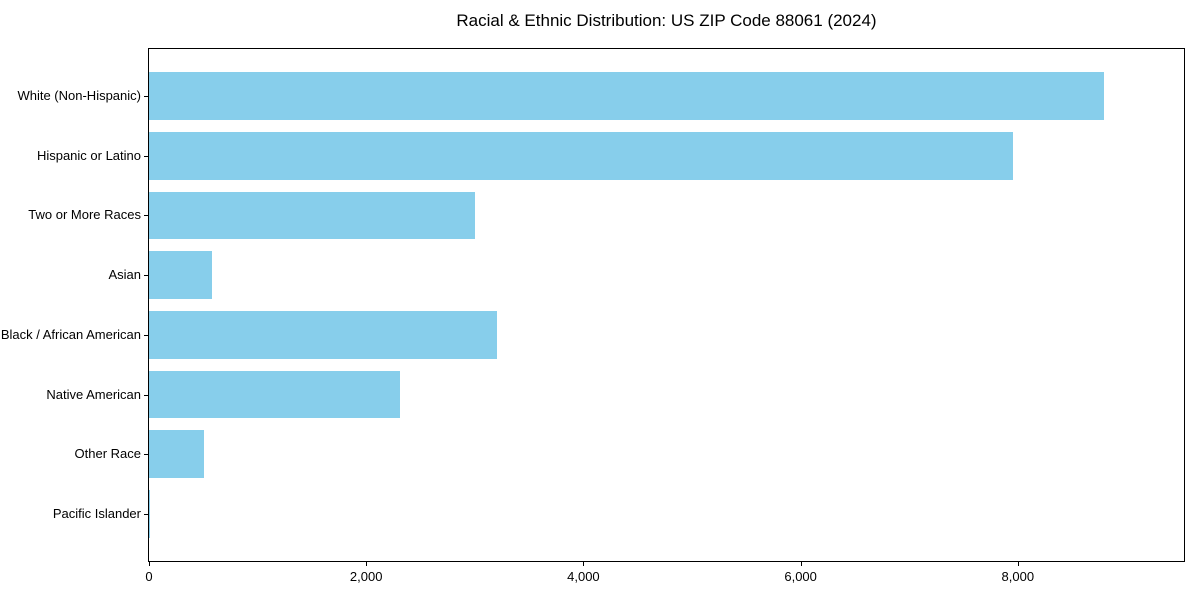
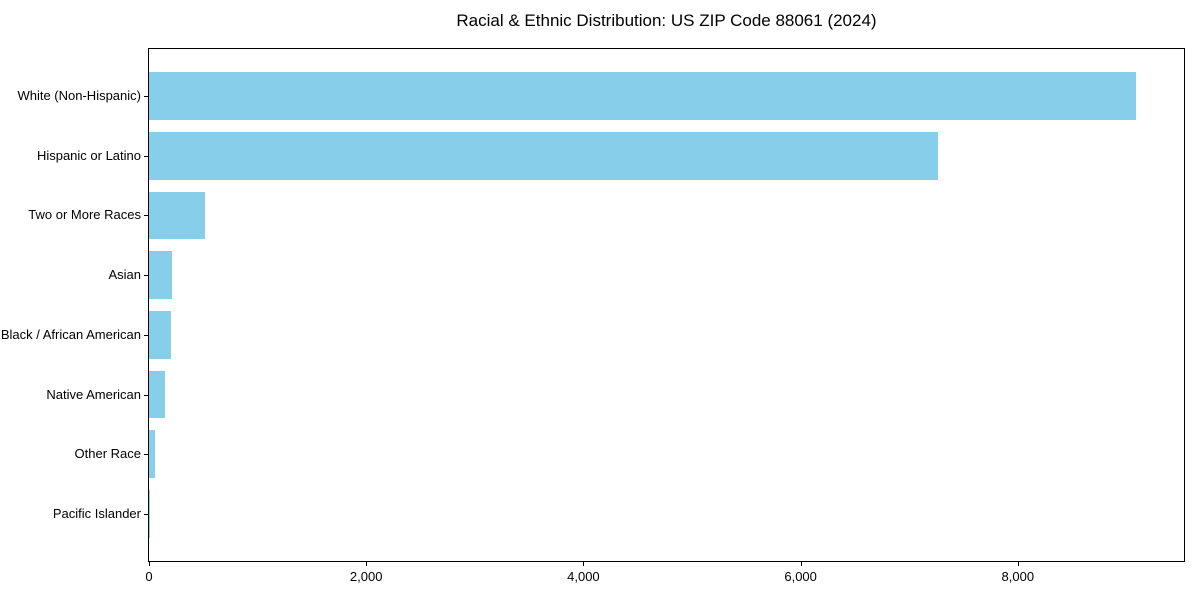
White (Non-Hispanic): 8790 -> 9080
Hispanic or Latino: 7960 -> 7260
Two or More Races: 3000 -> 520
Asian: 580 -> 220
Black / African American: 3200 -> 200
Native American: 2310 -> 140
Other Race: 510 -> 60
